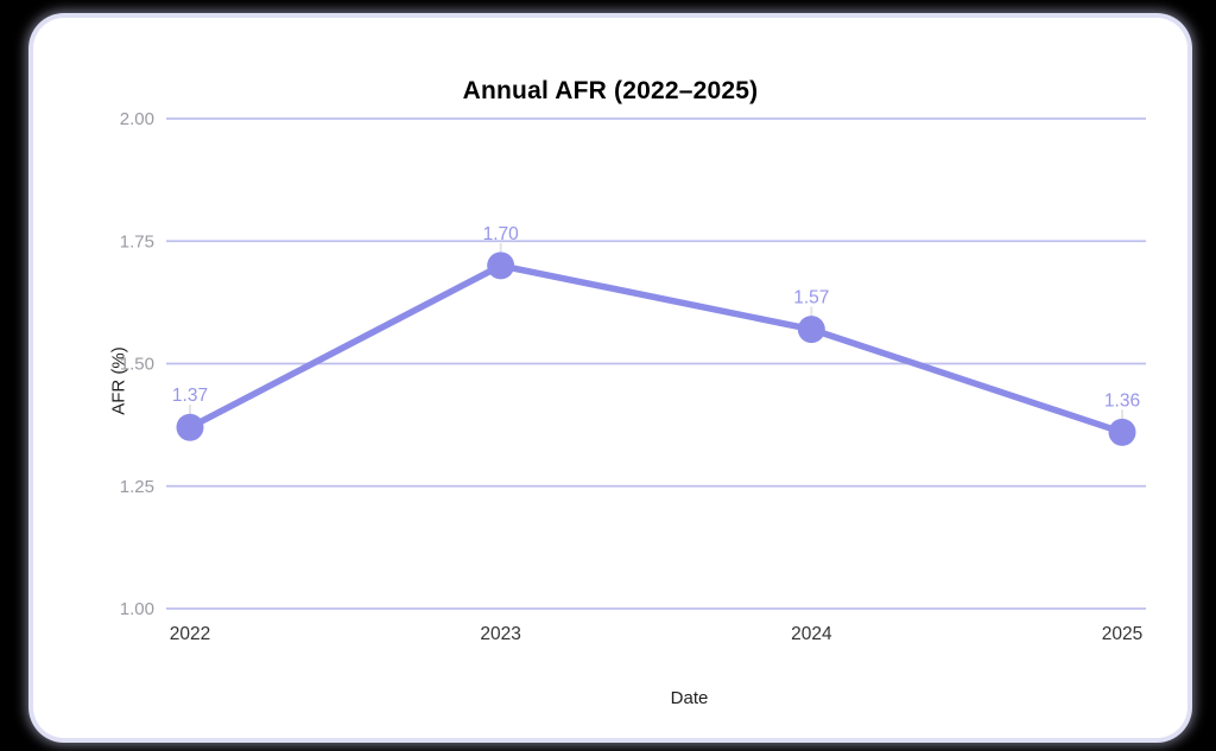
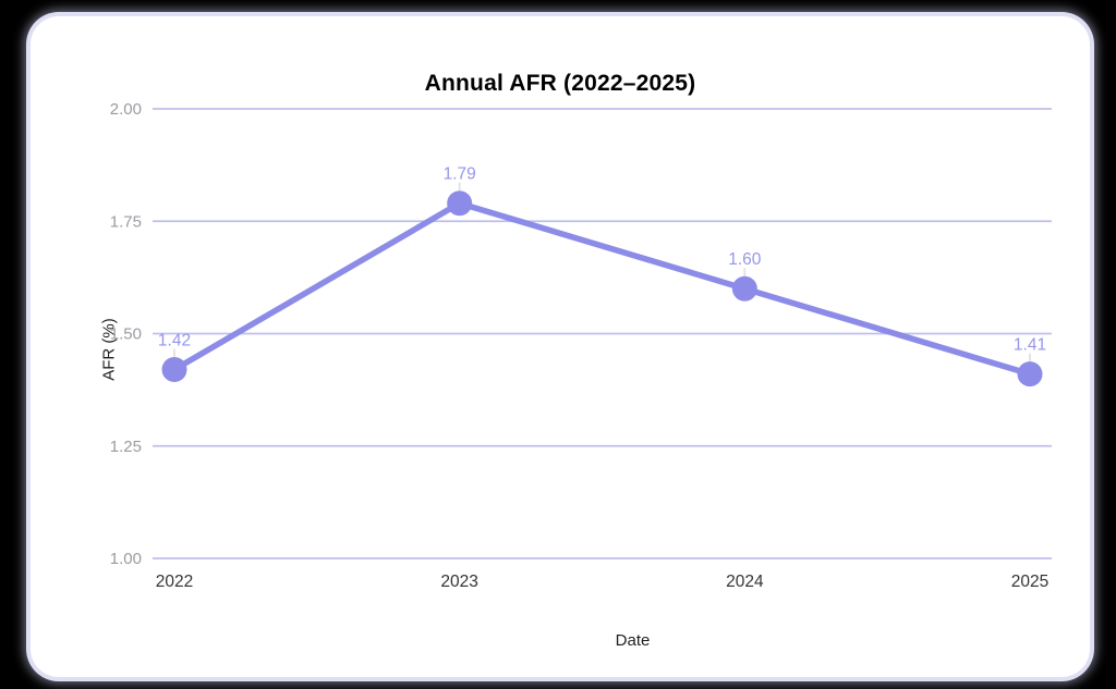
2022: 1.37 -> 1.42
2023: 1.70 -> 1.79
2024: 1.57 -> 1.60
2025: 1.36 -> 1.41
